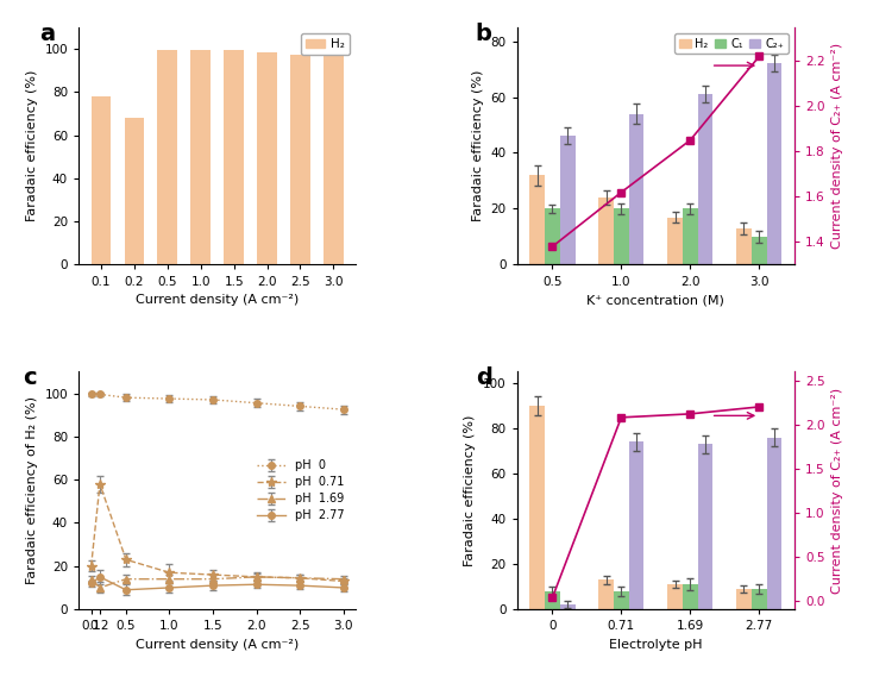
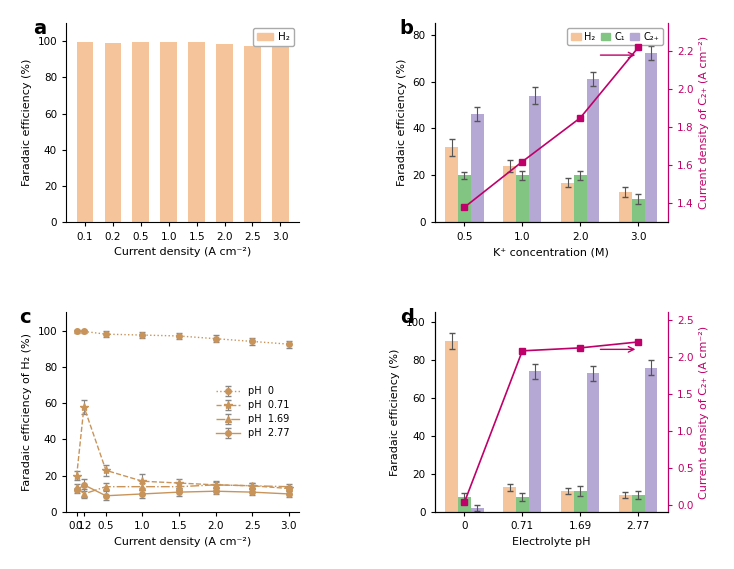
0.1: 78 -> 100
0.2: 68 -> 99
